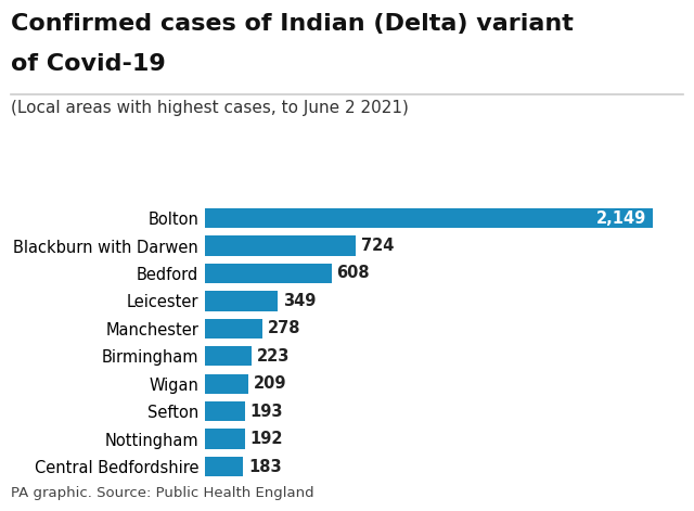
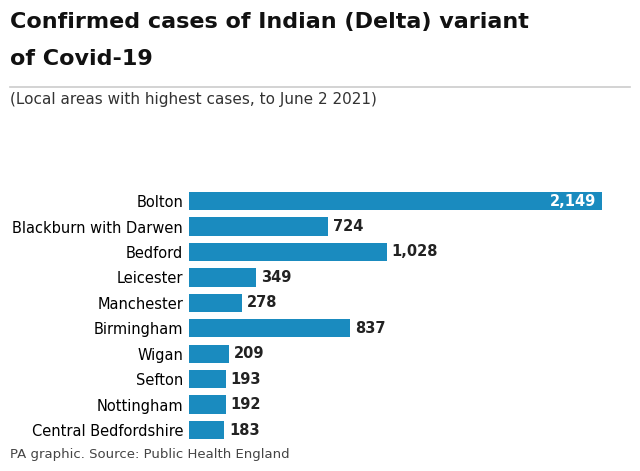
Bedford: 608 -> 1,028
Birmingham: 223 -> 837
